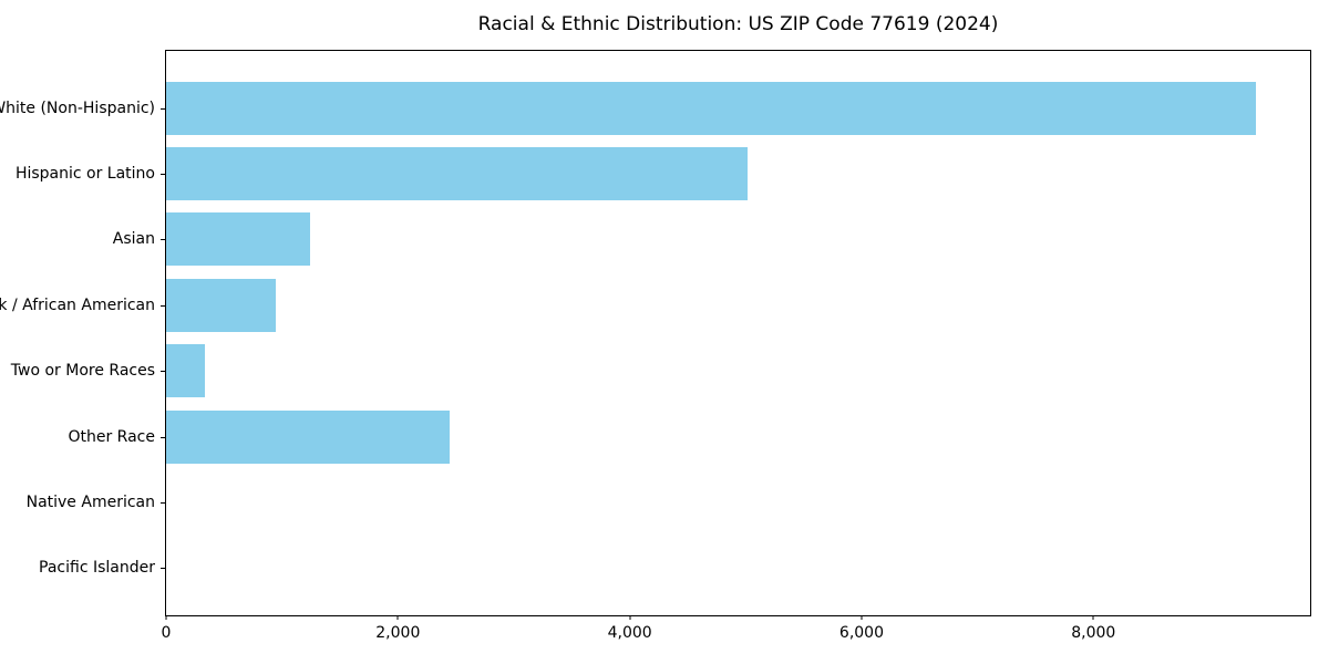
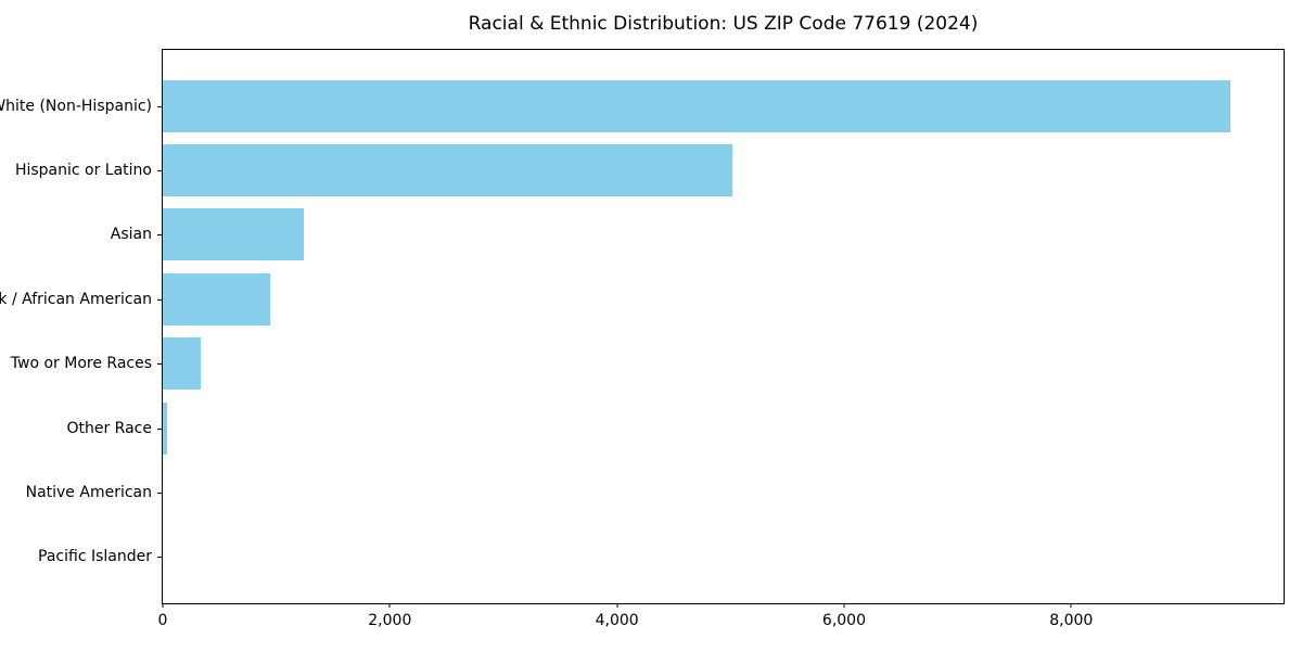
Other Race: 2450 -> 40
